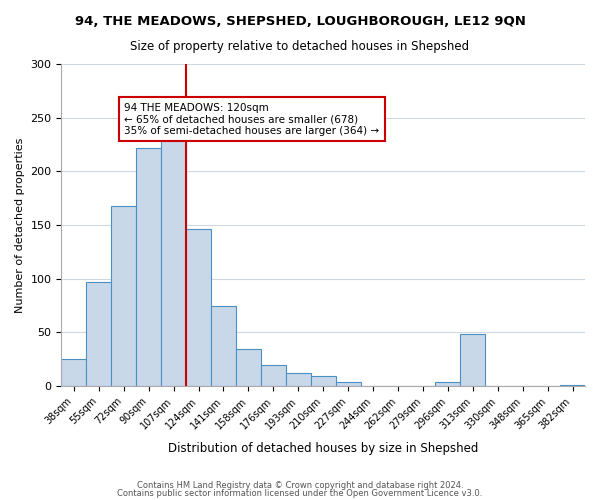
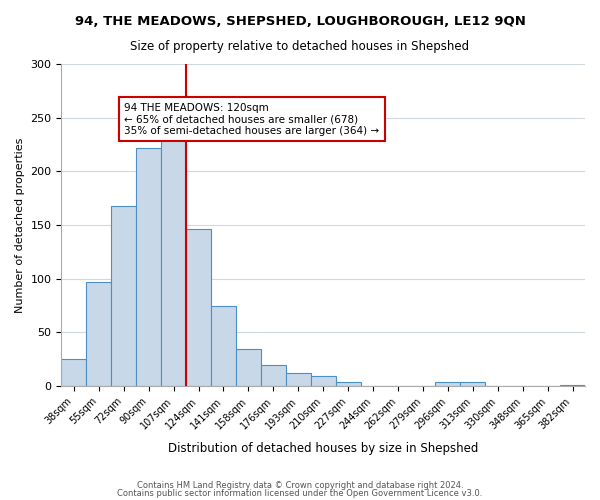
313sqm: 49 -> 4
